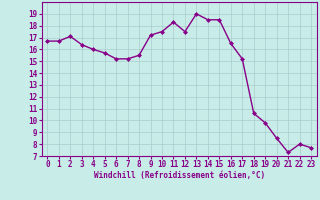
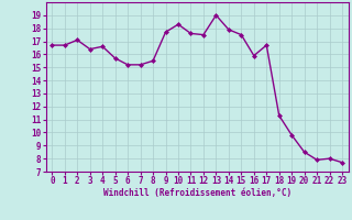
4: 16.0 -> 16.6
9: 17.2 -> 17.7
10: 17.5 -> 18.3
11: 18.3 -> 17.6
14: 18.5 -> 17.9
15: 18.5 -> 17.5
16: 16.5 -> 15.9
17: 15.2 -> 16.7
18: 10.6 -> 11.3
21: 7.3 -> 7.9
